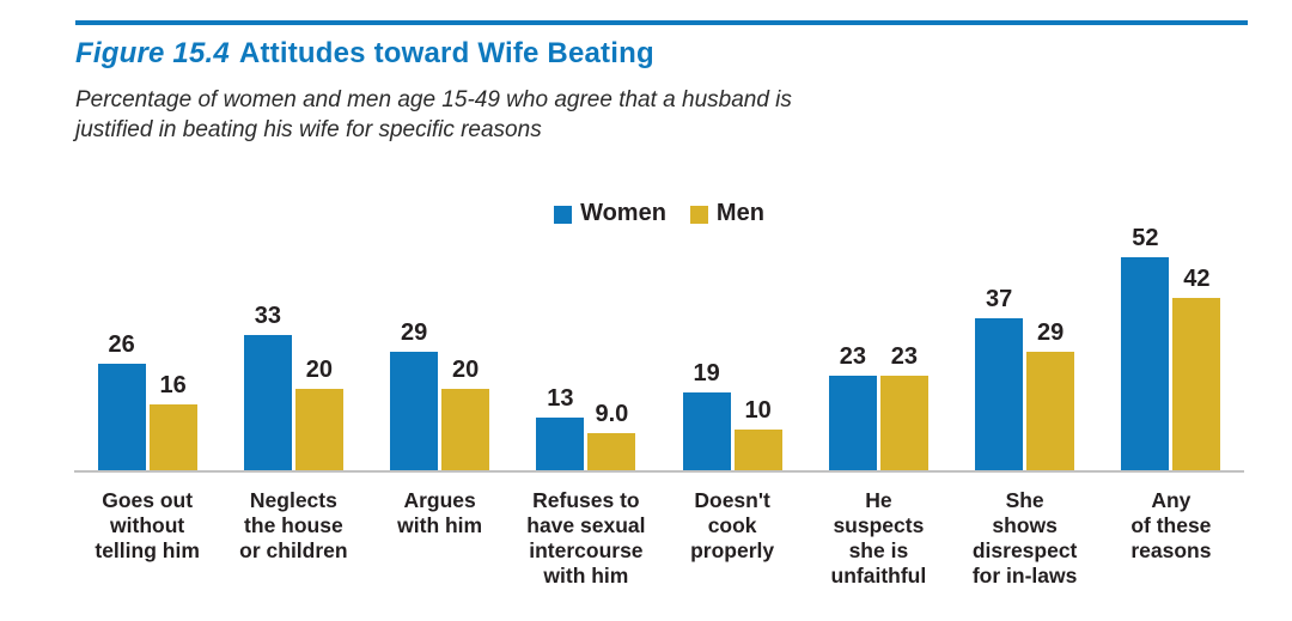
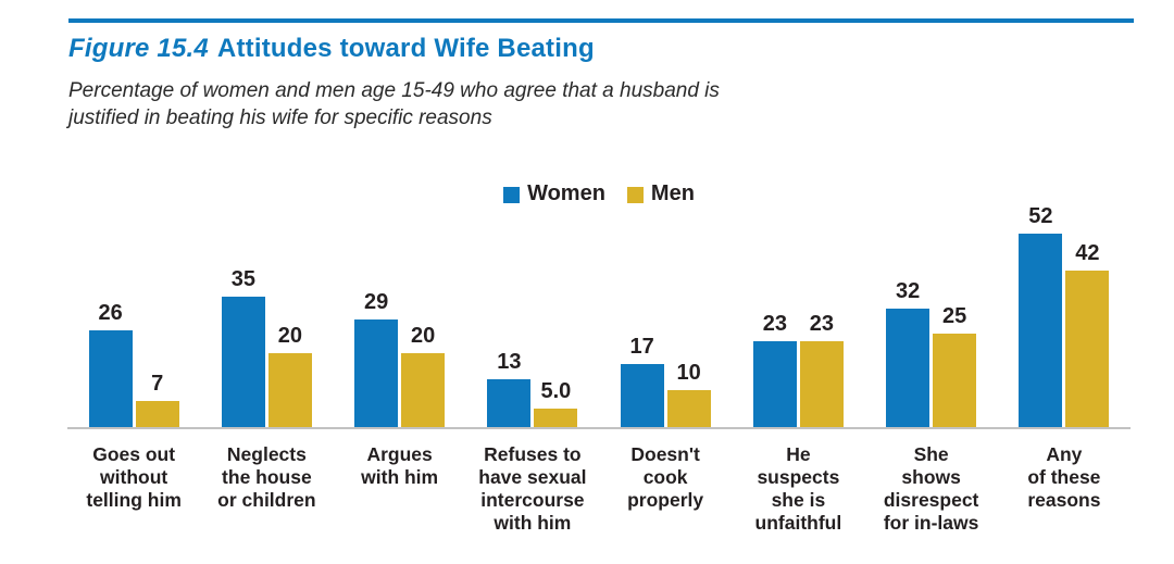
Men/Goes out without telling him: 16 -> 7
Women/Neglects the house or children: 33 -> 35
Men/Refuses to have sexual intercourse with him: 9.0 -> 5.0
Women/Doesn't cook properly: 19 -> 17
Women/She shows disrespect for in-laws: 37 -> 32
Men/She shows disrespect for in-laws: 29 -> 25
